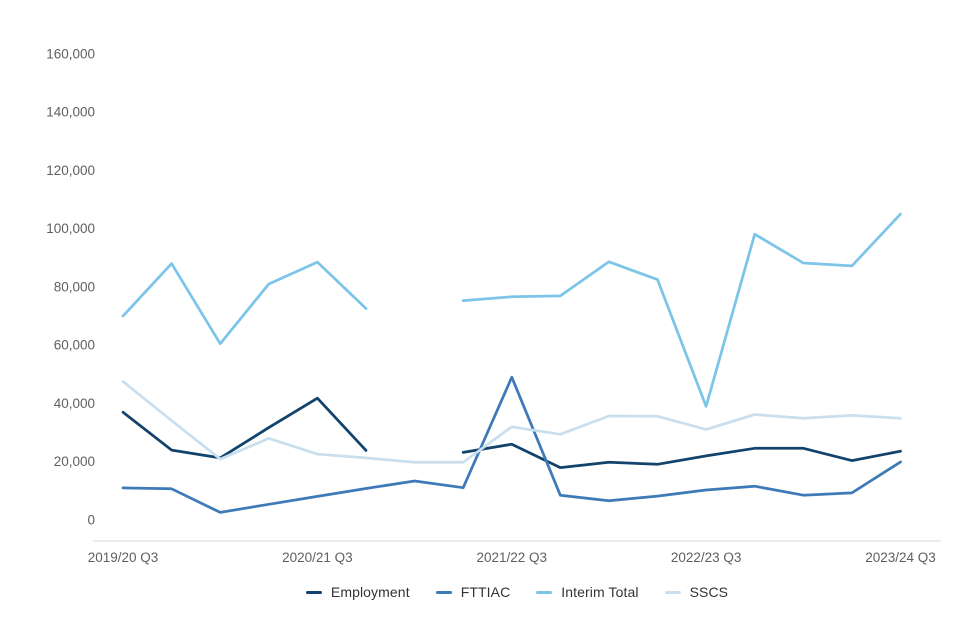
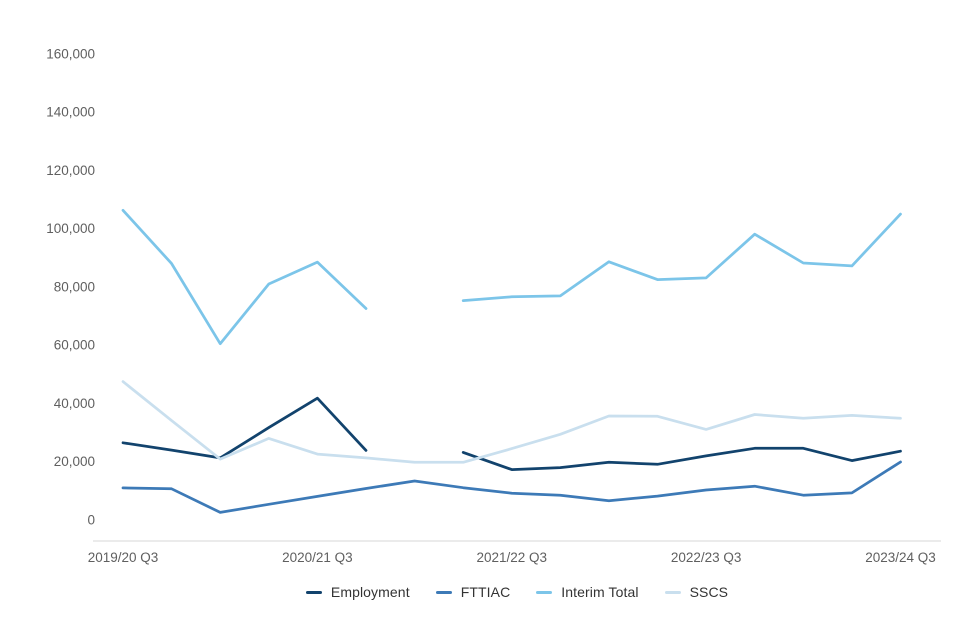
Employment/2019/20 Q3: 37000 -> 26000
Interim Total/2019/20 Q3: 70000 -> 106000
Employment/2021/22 Q3: 26000 -> 17000
FTTIAC/2021/22 Q3: 49000 -> 9000
SSCS/2021/22 Q3: 32000 -> 24000
Interim Total/2022/23 Q3: 39000 -> 83000
